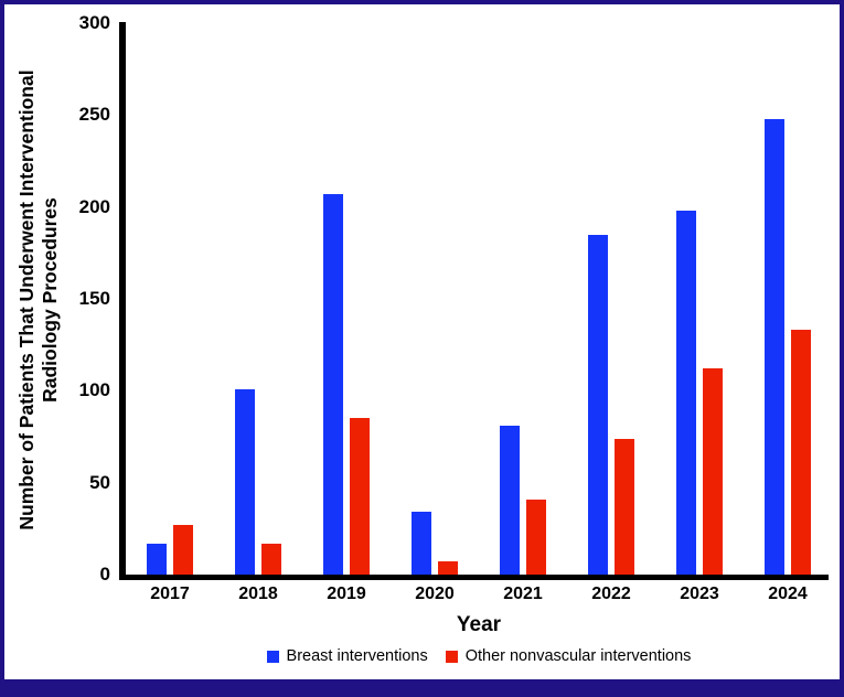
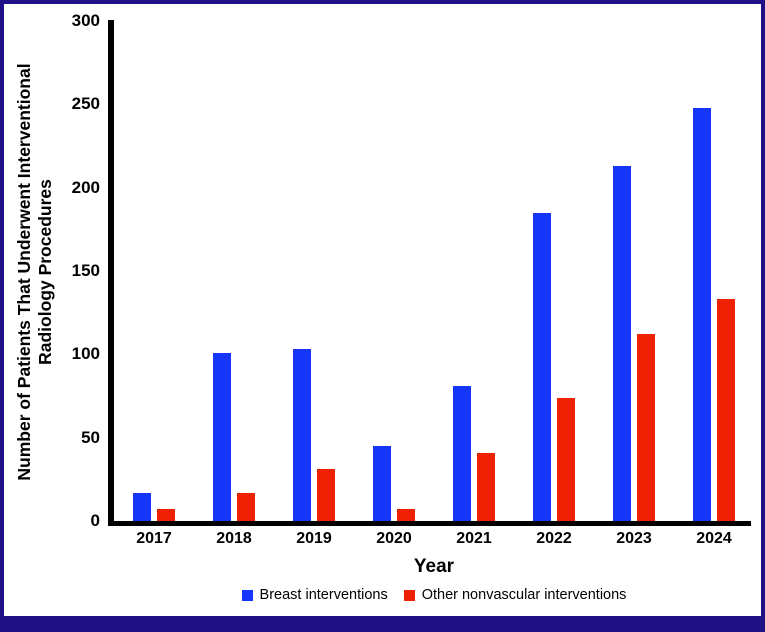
Other nonvascular interventions/2017: 27 -> 7
Breast interventions/2019: 207 -> 103
Other nonvascular interventions/2019: 85 -> 31
Breast interventions/2020: 34 -> 45
Breast interventions/2023: 198 -> 213
